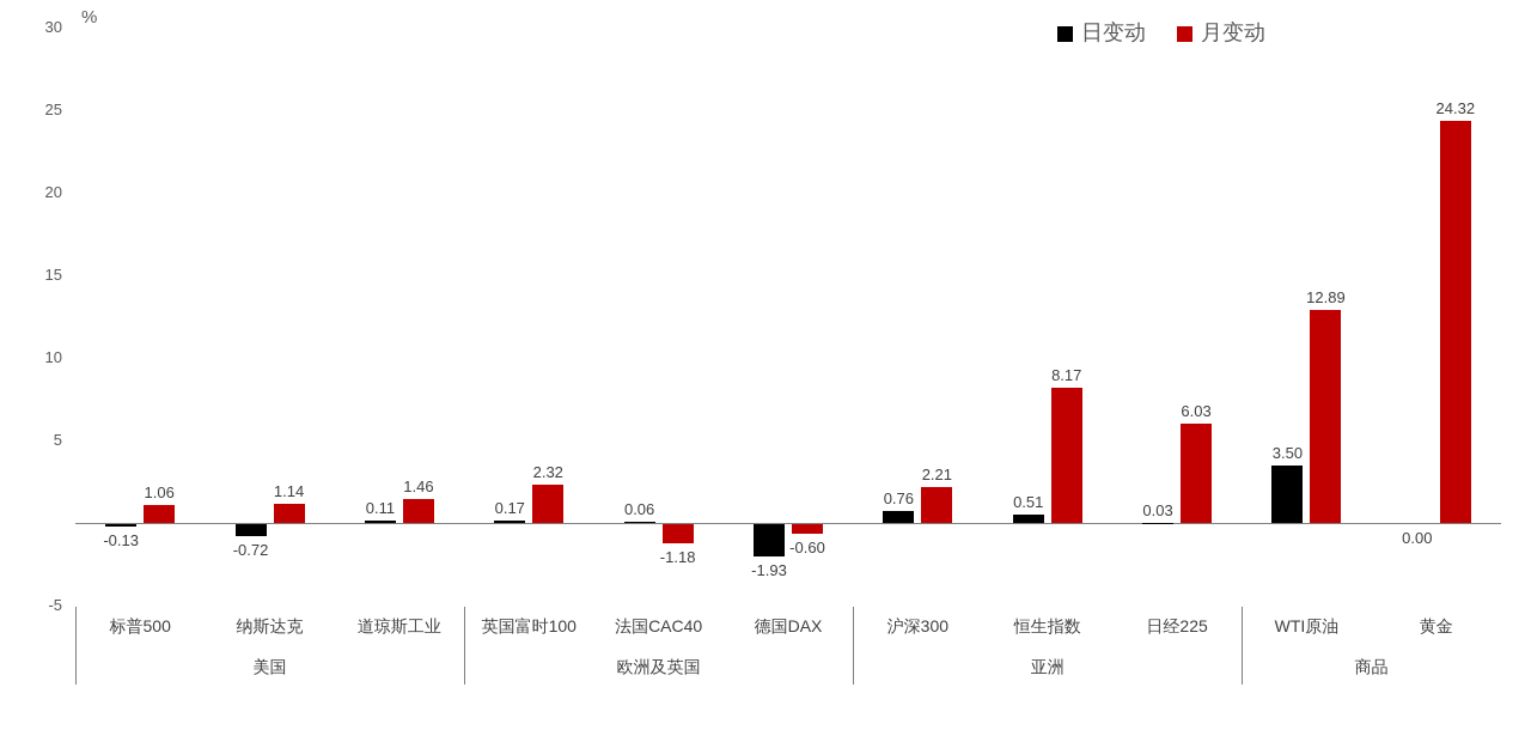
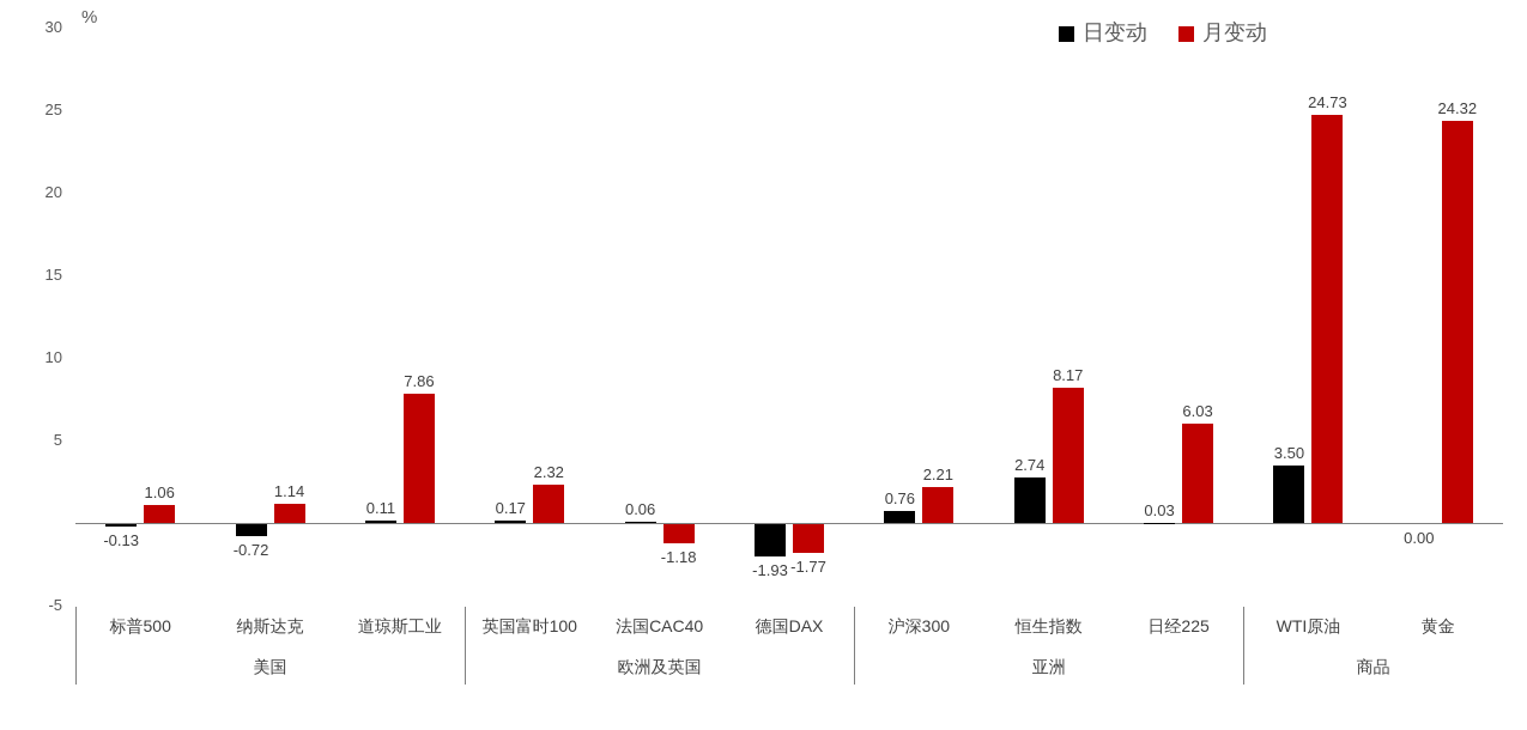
月变动/道琼斯工业: 1.46 -> 7.86
月变动/德国DAX: -0.60 -> -1.77
日变动/恒生指数: 0.51 -> 2.74
月变动/WTI原油: 12.89 -> 24.73
